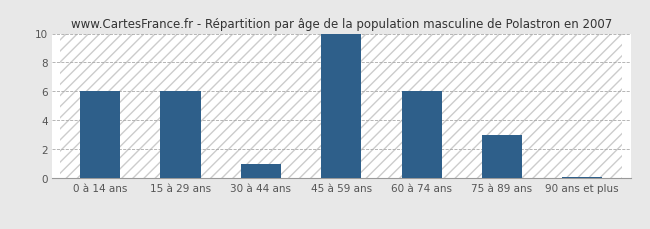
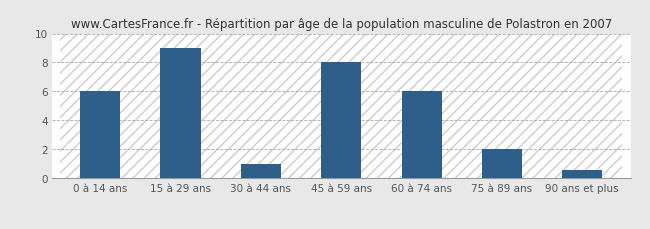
15 à 29 ans: 6.0 -> 9.0
45 à 59 ans: 10.0 -> 8.0
75 à 89 ans: 3.0 -> 2.0
90 ans et plus: 0.1 -> 0.6
